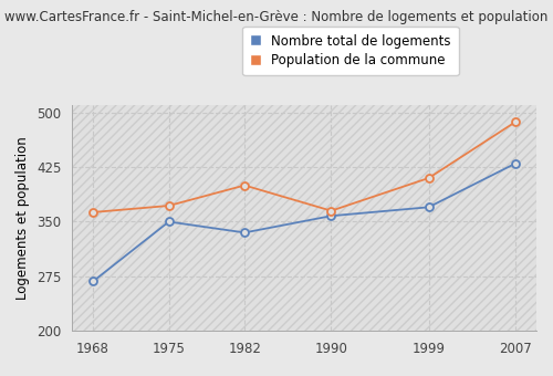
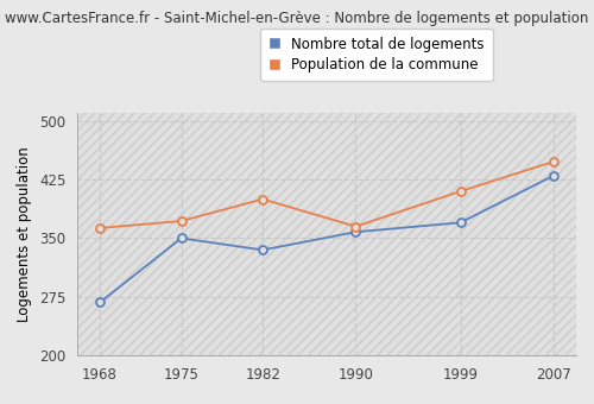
Population de la commune/2007: 487 -> 448
